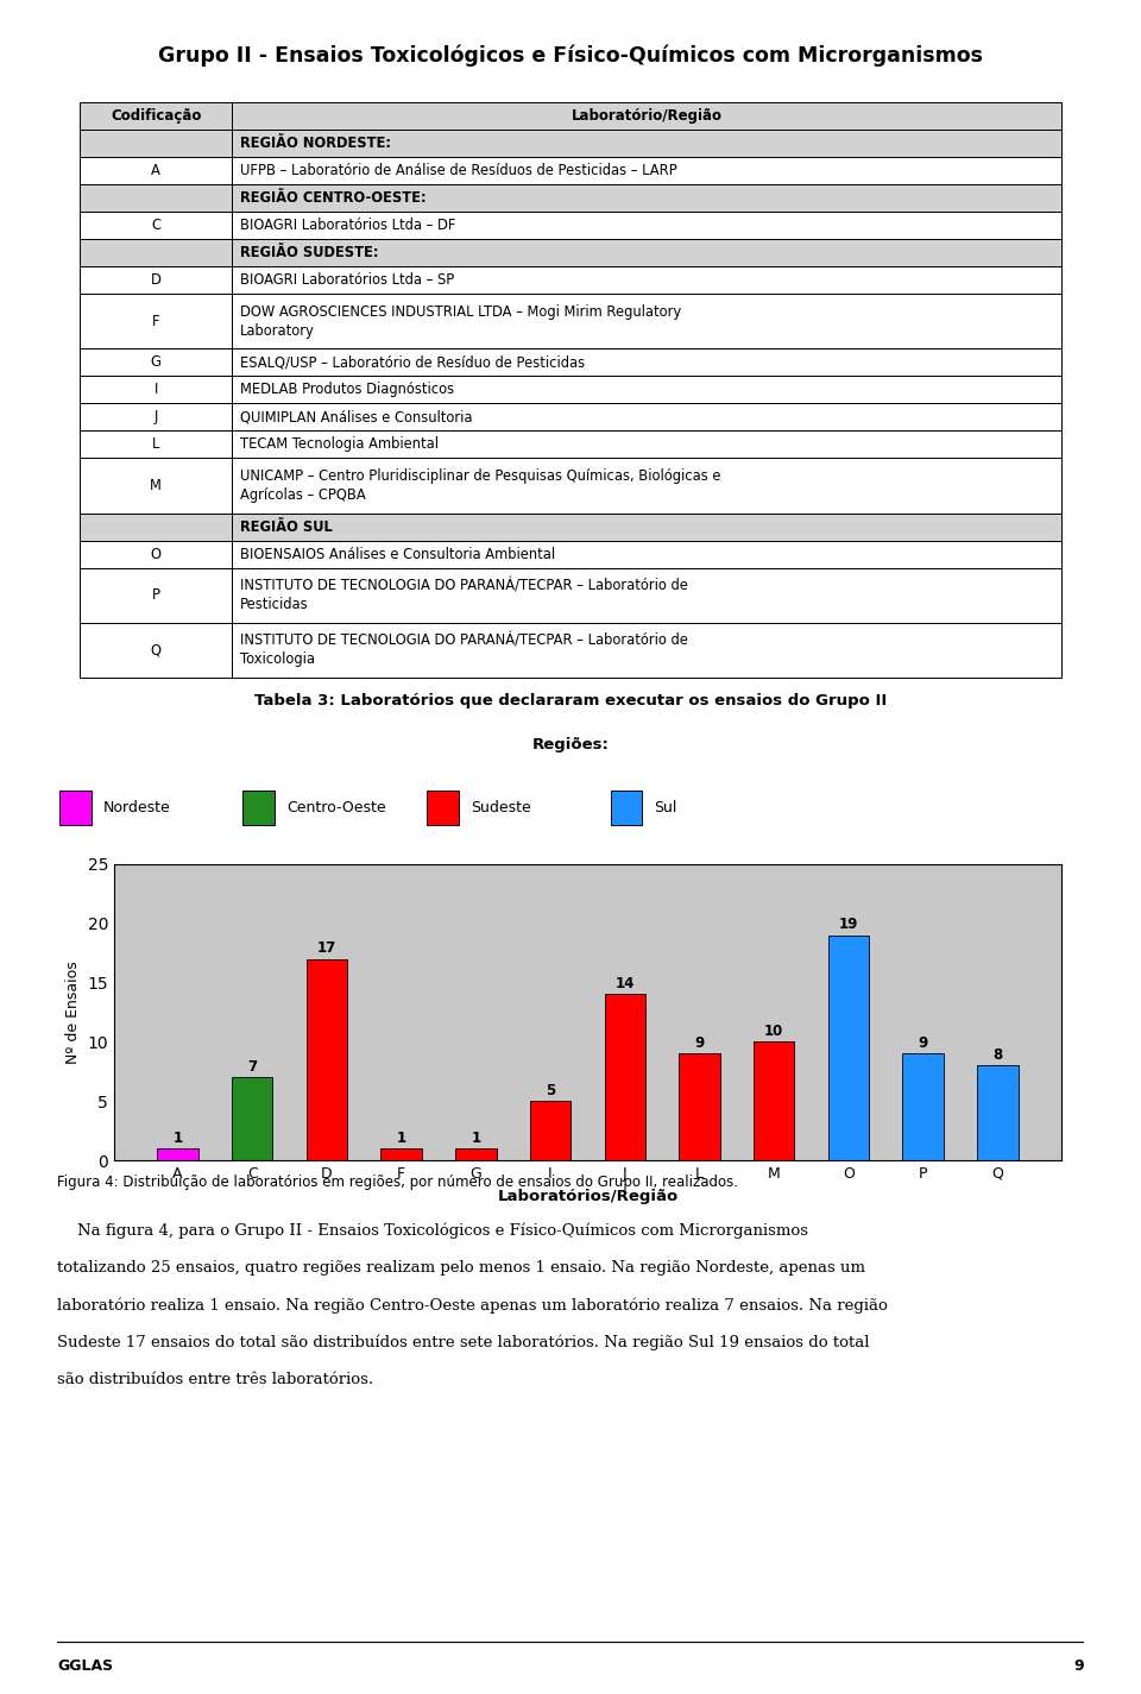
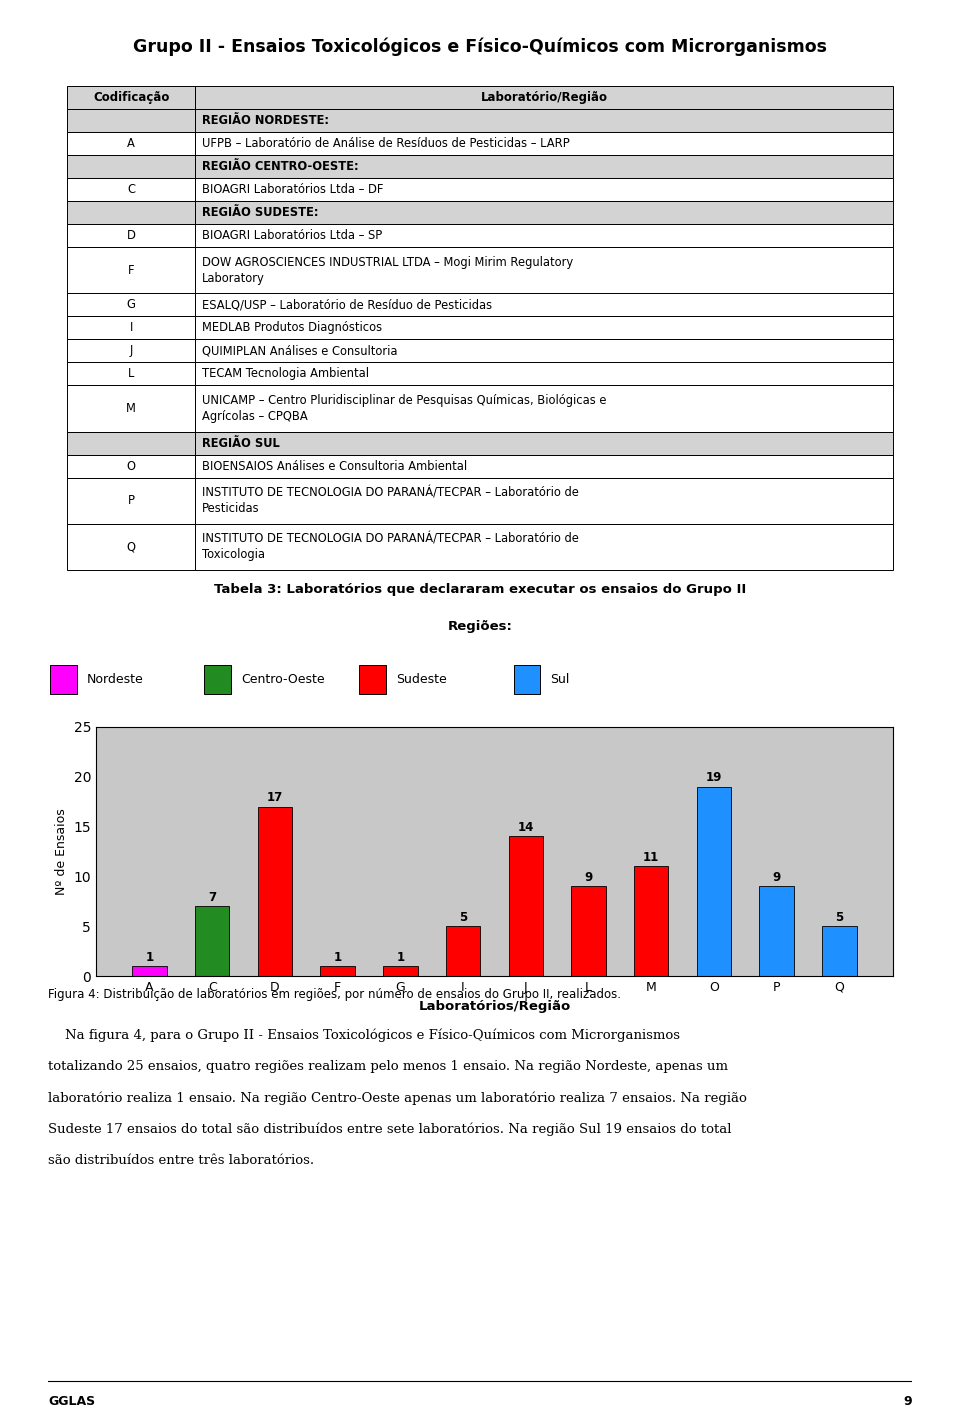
M: 10 -> 11
Q: 8 -> 5
